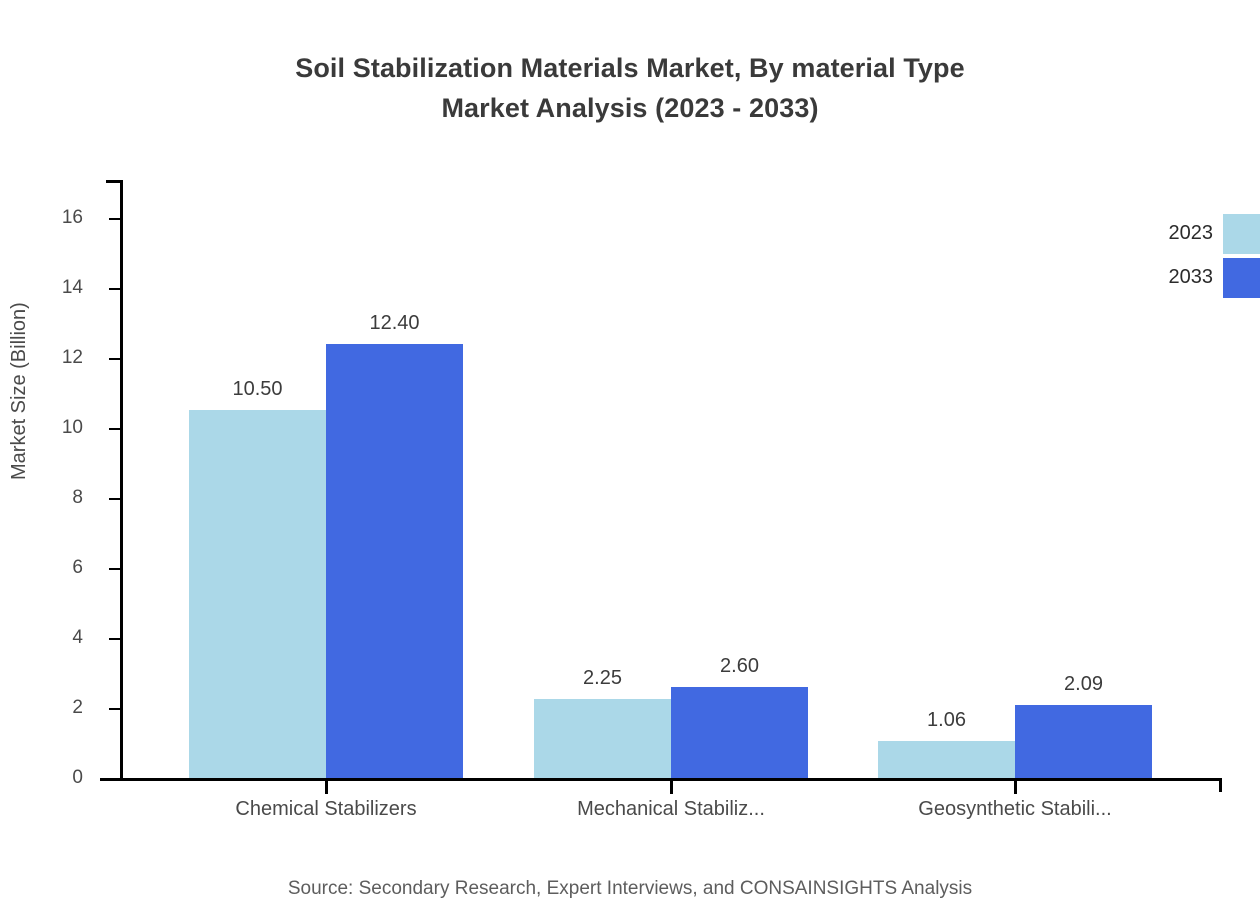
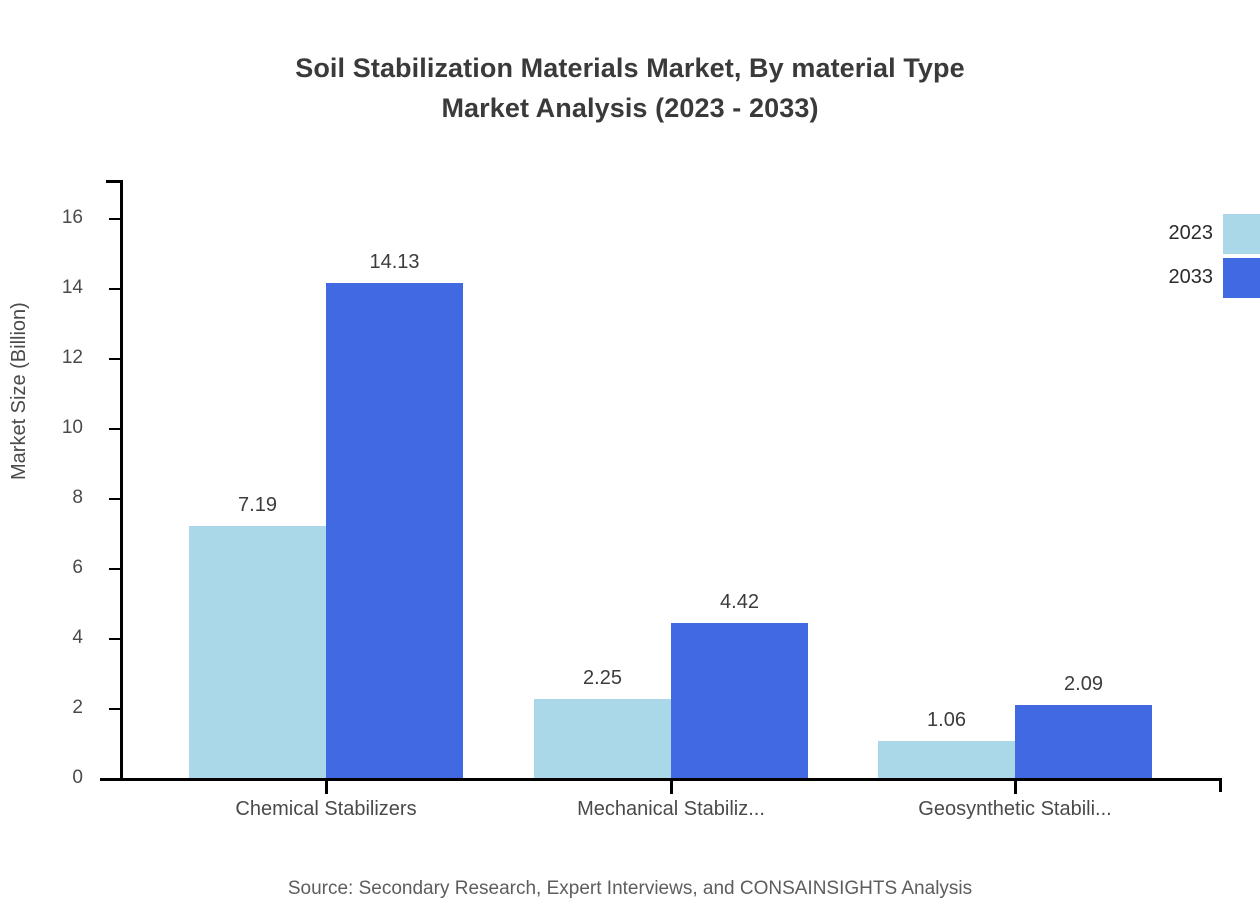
2023/Chemical Stabilizers: 10.50 -> 7.19
2033/Chemical Stabilizers: 12.40 -> 14.13
2033/Mechanical Stabiliz...: 2.60 -> 4.42
